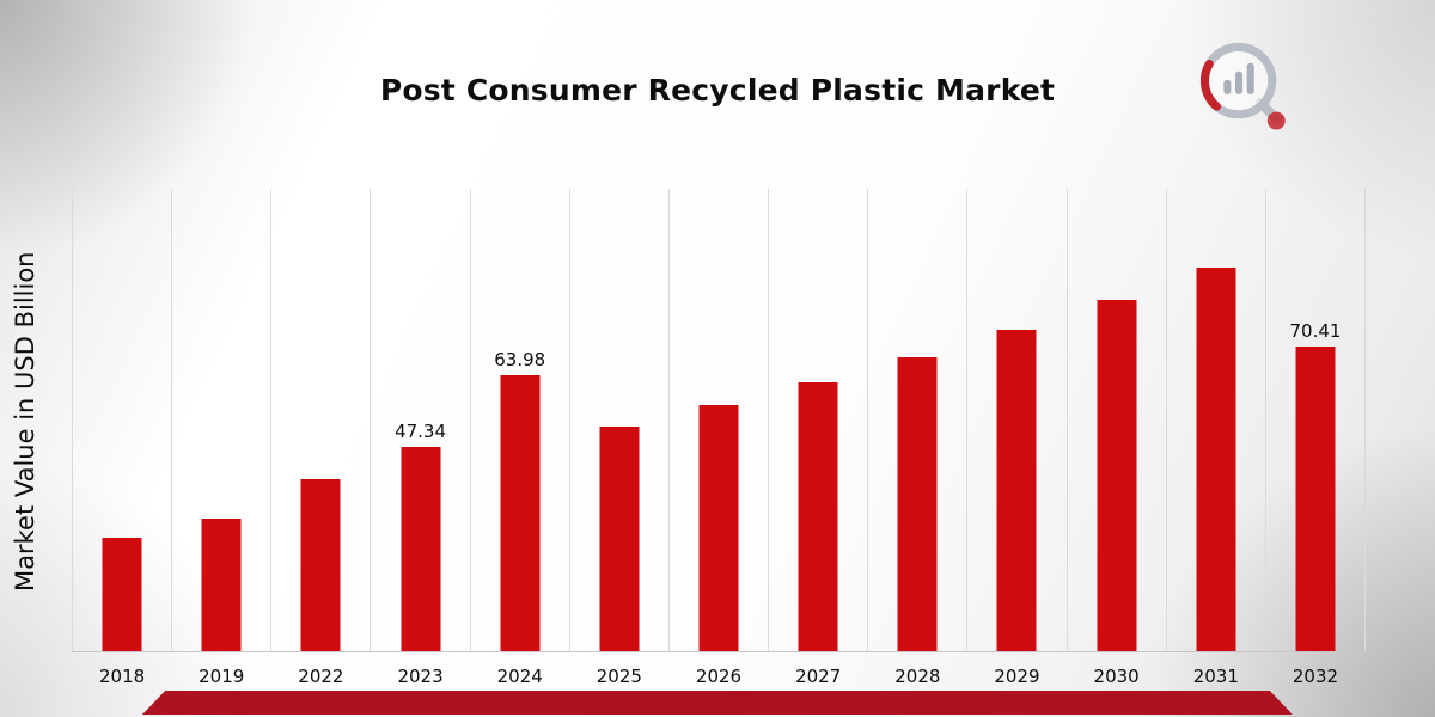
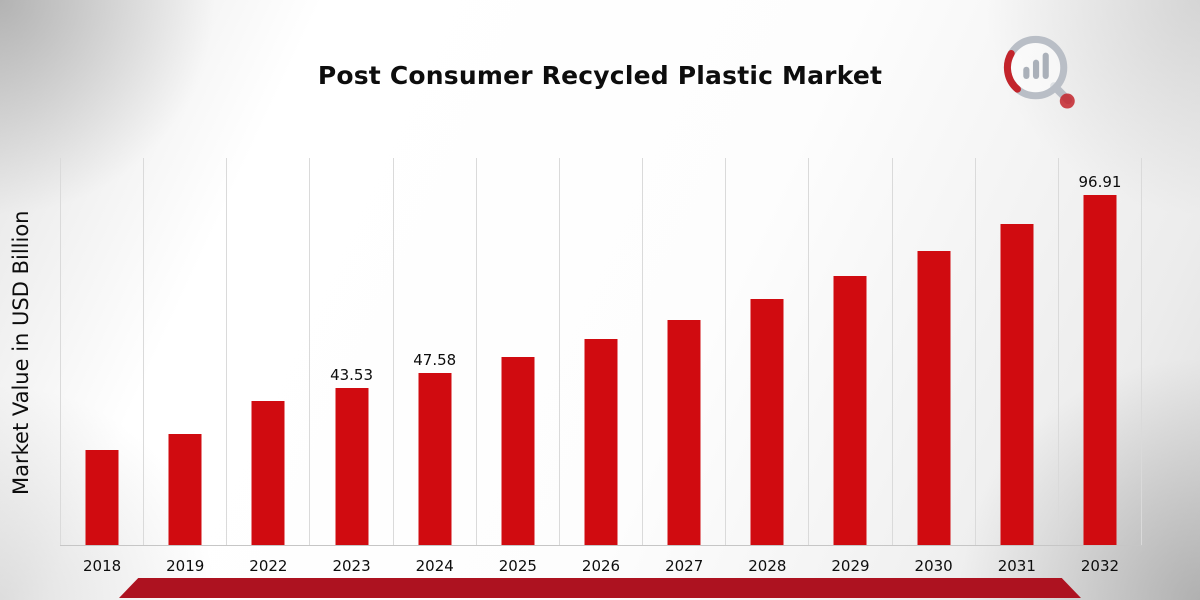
2023: 47.34 -> 43.53
2024: 63.98 -> 47.58
2032: 70.41 -> 96.91
